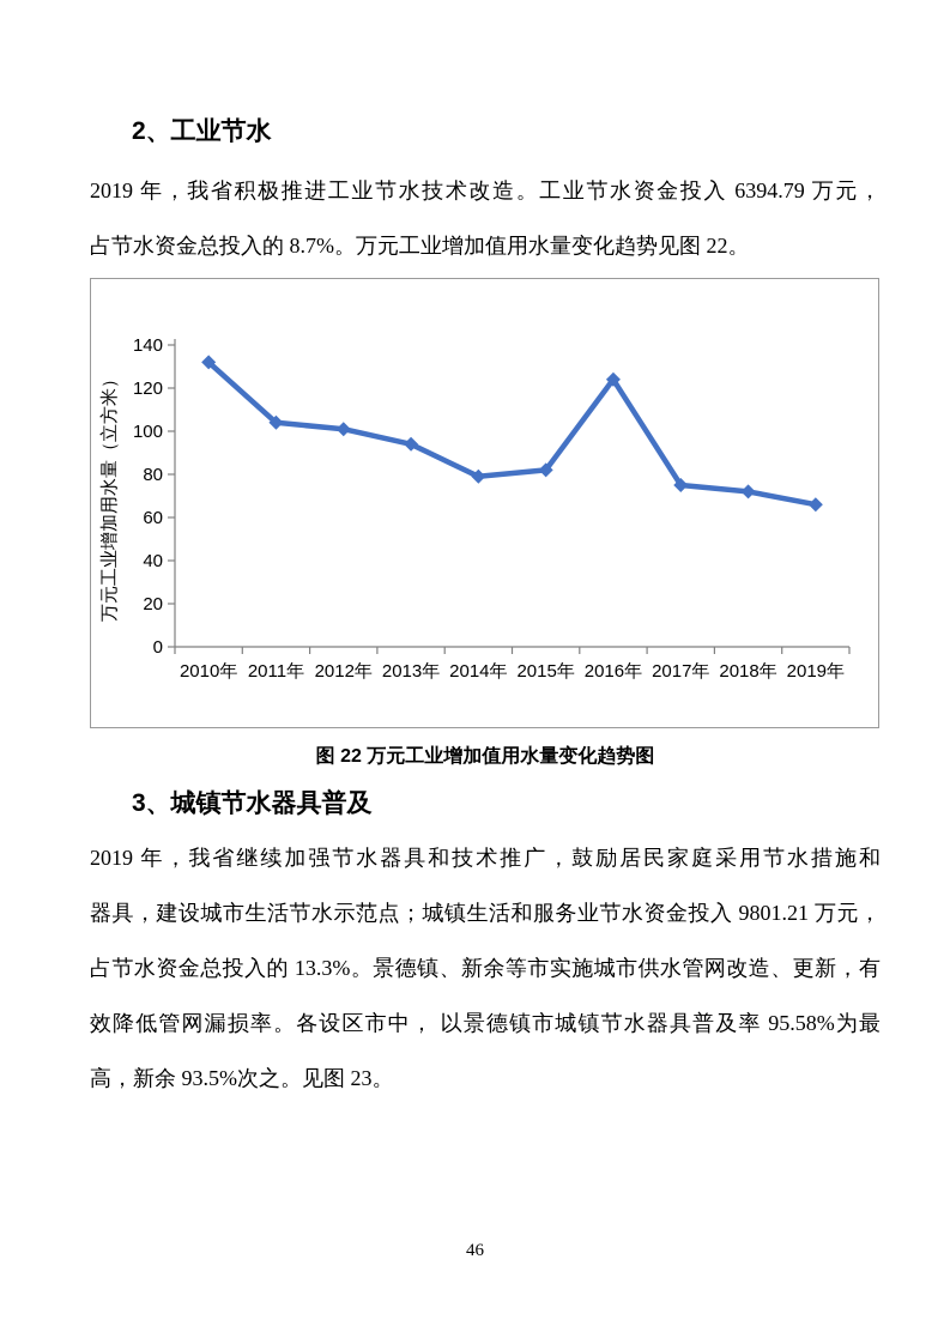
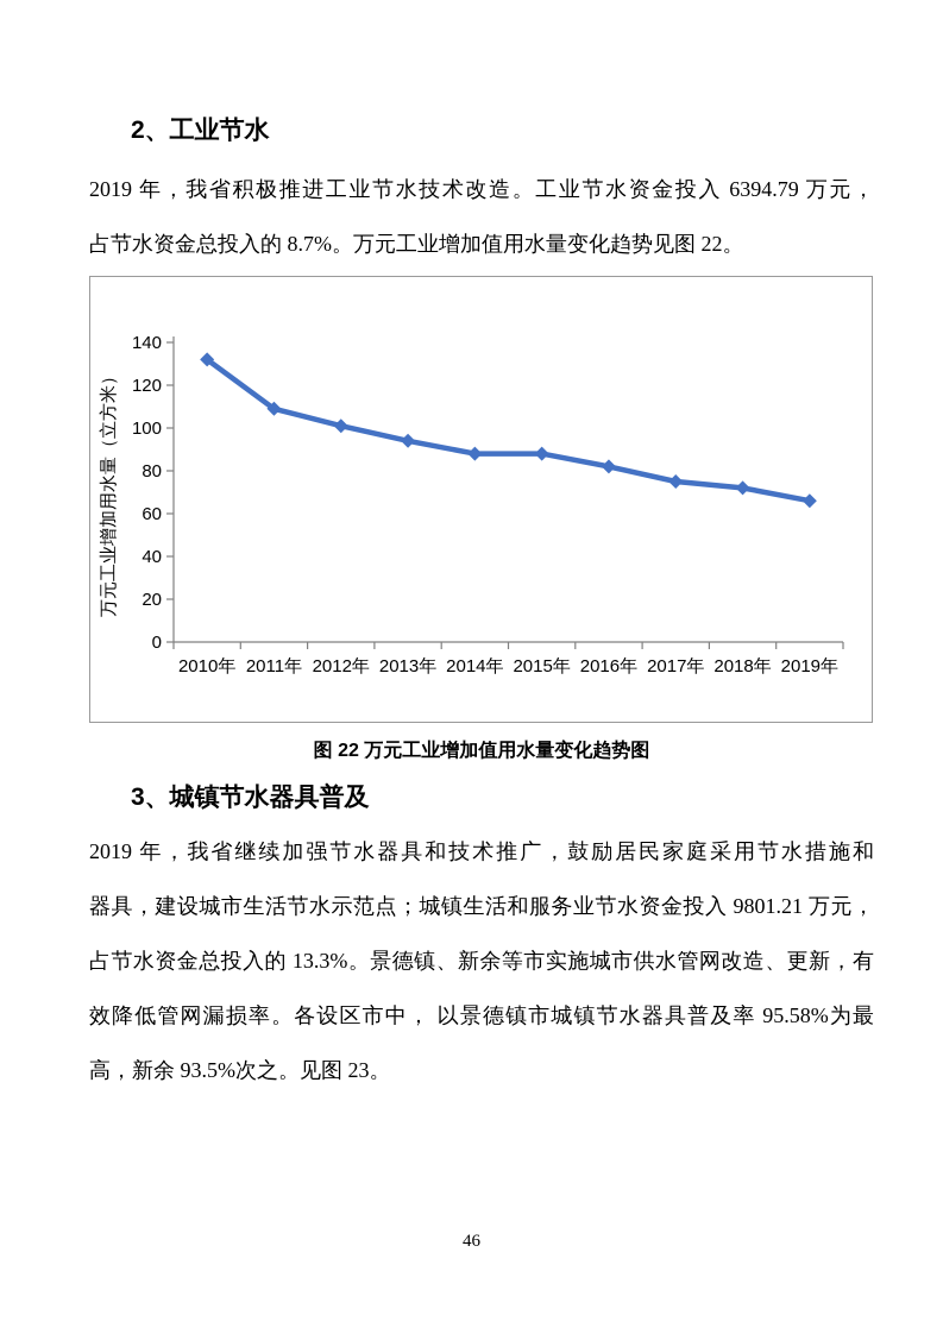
2011年: 104 -> 109
2014年: 79 -> 88
2015年: 82 -> 88
2016年: 124 -> 82
